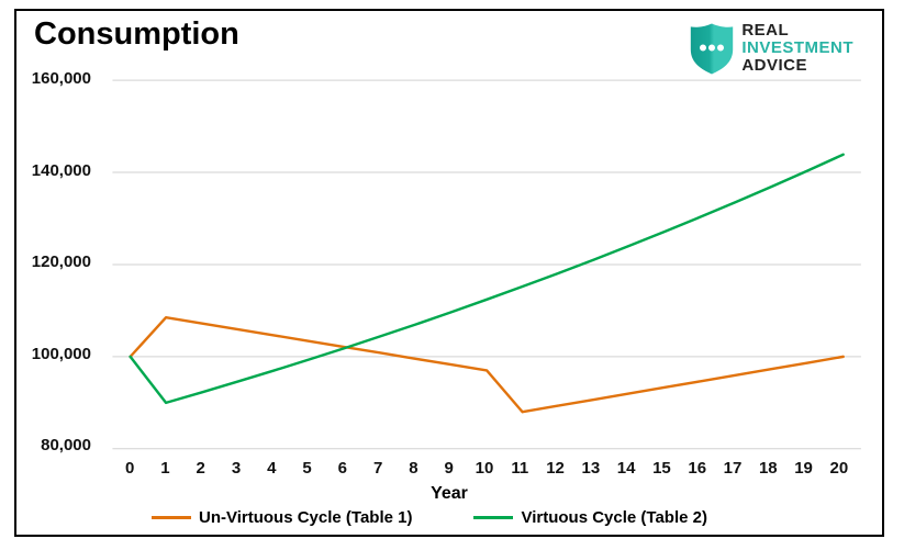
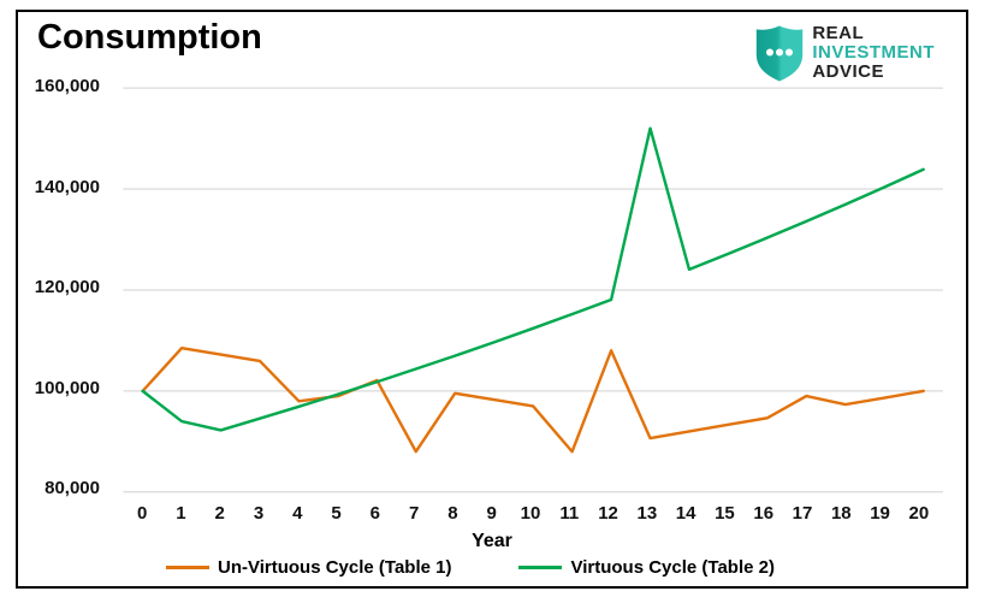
Virtuous Cycle (Table 2)/1: 90000 -> 94000
Un-Virtuous Cycle (Table 1)/4: 105000 -> 98000
Un-Virtuous Cycle (Table 1)/5: 103000 -> 99000
Un-Virtuous Cycle (Table 1)/7: 101000 -> 88000
Un-Virtuous Cycle (Table 1)/12: 89000 -> 108000
Virtuous Cycle (Table 2)/13: 121000 -> 152000
Un-Virtuous Cycle (Table 1)/17: 96000 -> 99000
